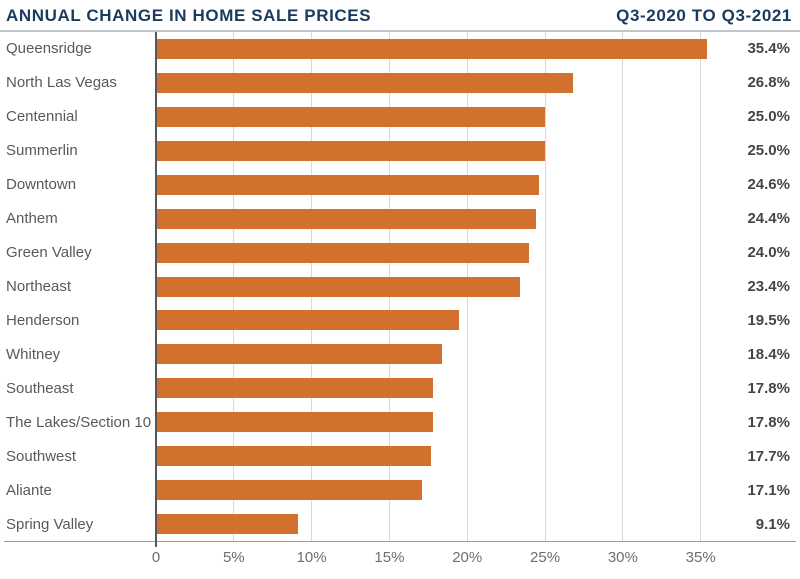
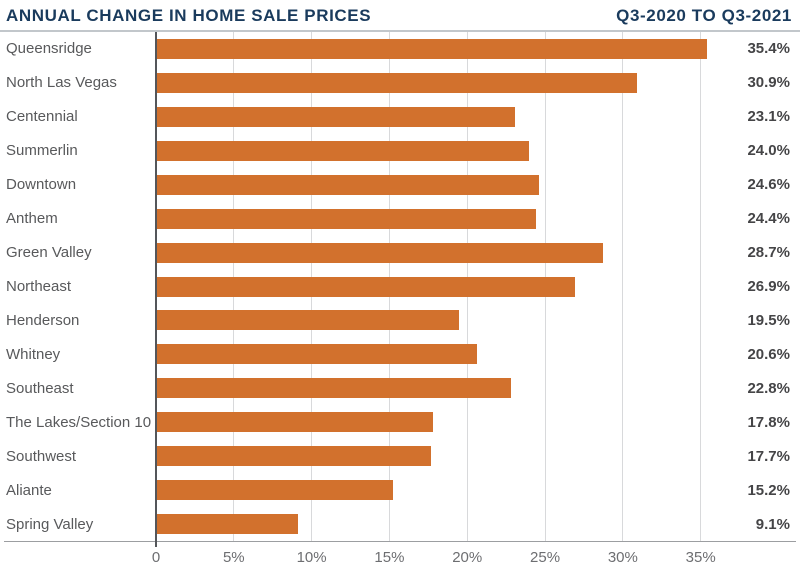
North Las Vegas: 26.8% -> 30.9%
Centennial: 25.0% -> 23.1%
Summerlin: 25.0% -> 24.0%
Green Valley: 24.0% -> 28.7%
Northeast: 23.4% -> 26.9%
Whitney: 18.4% -> 20.6%
Southeast: 17.8% -> 22.8%
Aliante: 17.1% -> 15.2%
